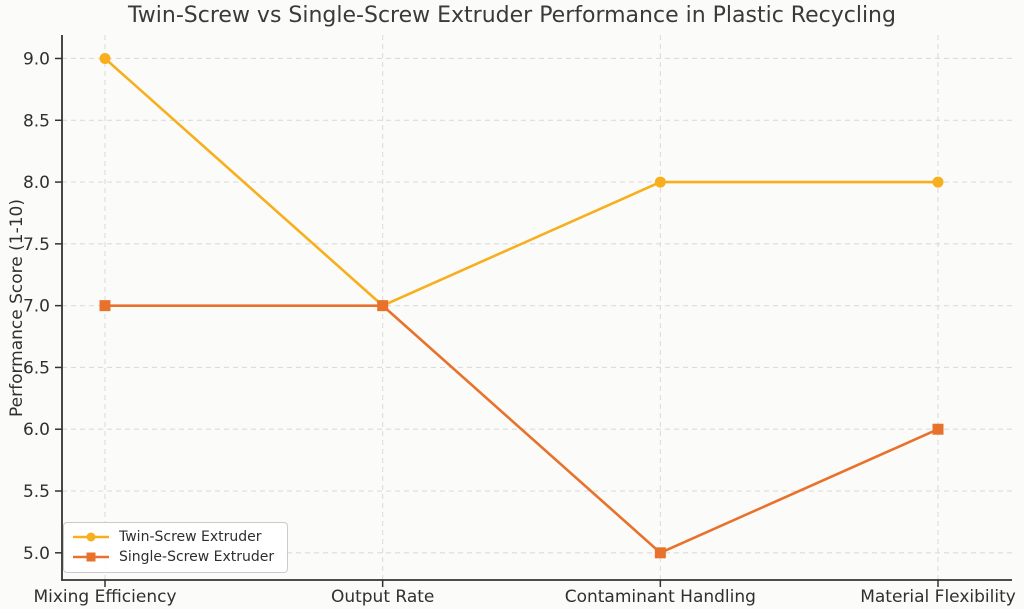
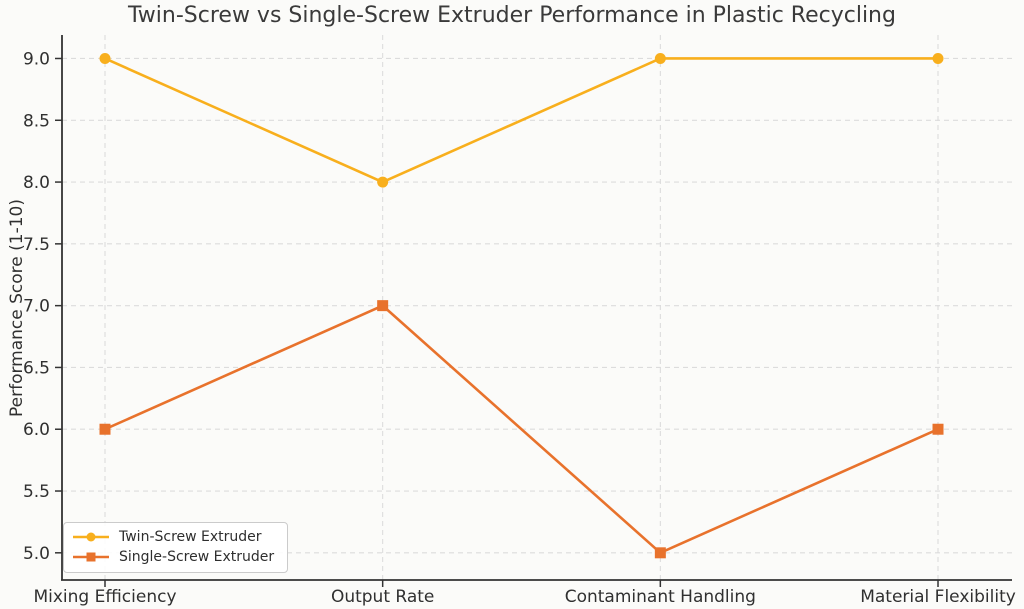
Single-Screw Extruder/Mixing Efficiency: 7 -> 6
Twin-Screw Extruder/Output Rate: 7 -> 8
Twin-Screw Extruder/Contaminant Handling: 8 -> 9
Twin-Screw Extruder/Material Flexibility: 8 -> 9
